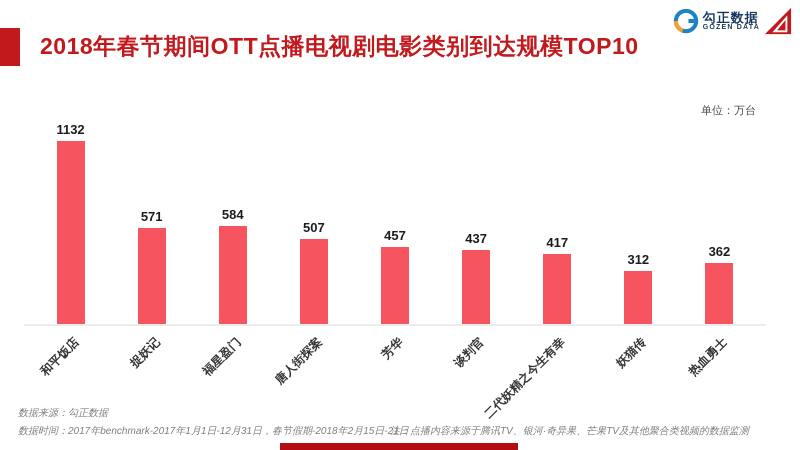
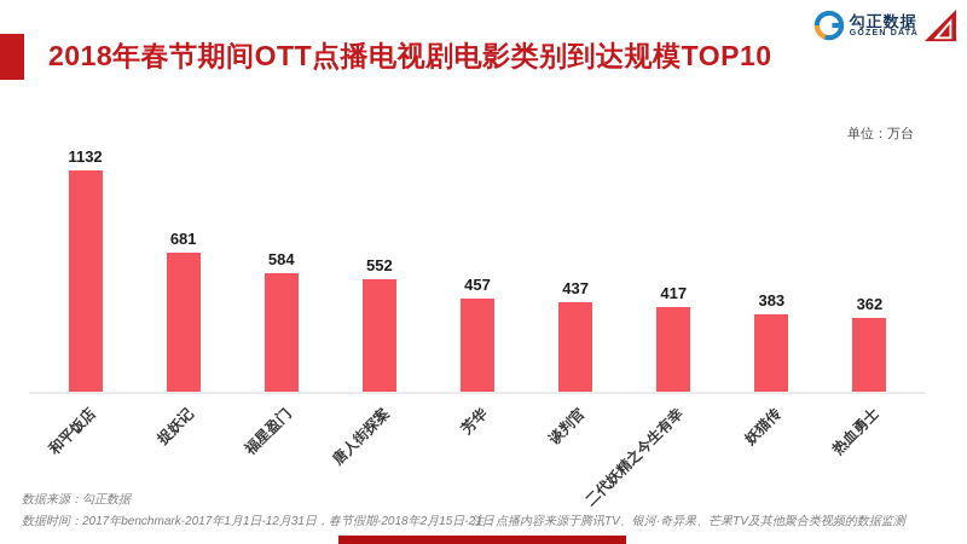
捉妖记: 571 -> 681
唐人街探案: 507 -> 552
妖猫传: 312 -> 383
